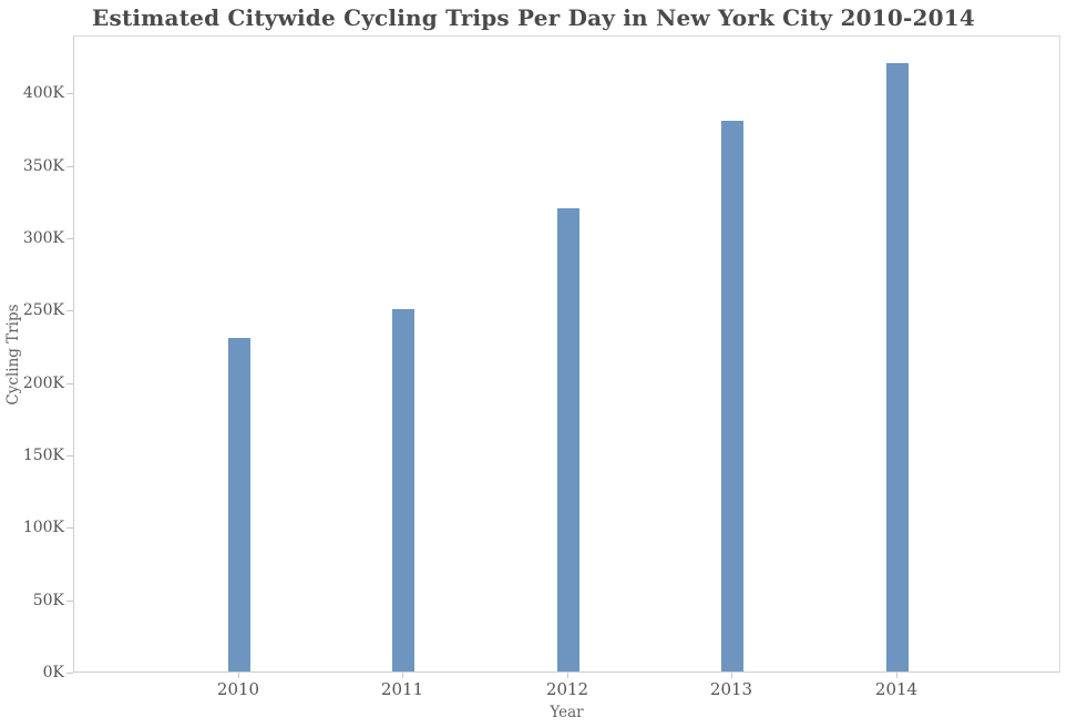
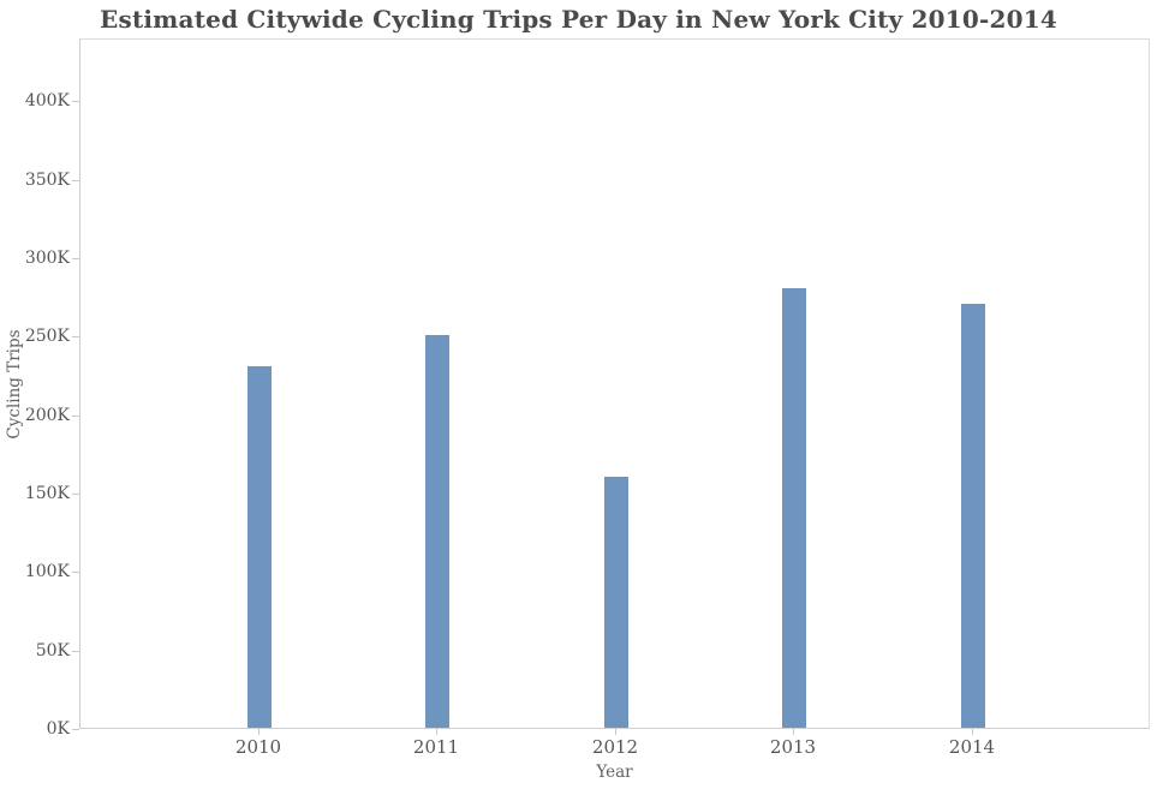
2012: 320K -> 160K
2013: 380K -> 280K
2014: 420K -> 270K
